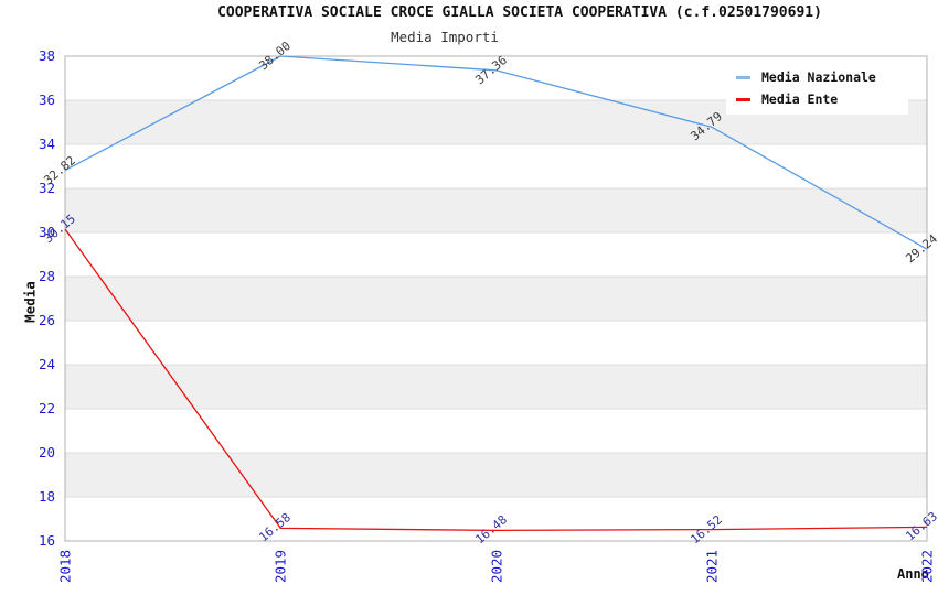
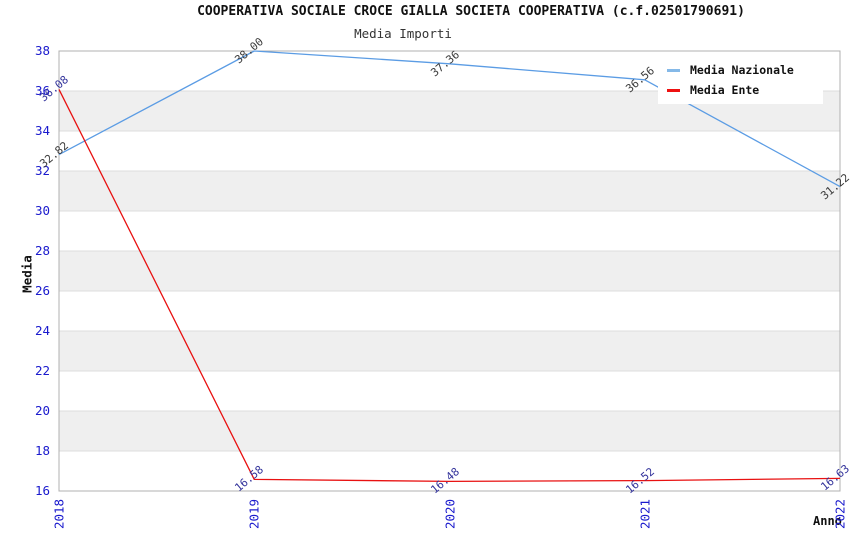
Media Ente/2018: 30.15 -> 36.08
Media Nazionale/2021: 34.79 -> 36.56
Media Nazionale/2022: 29.24 -> 31.22
